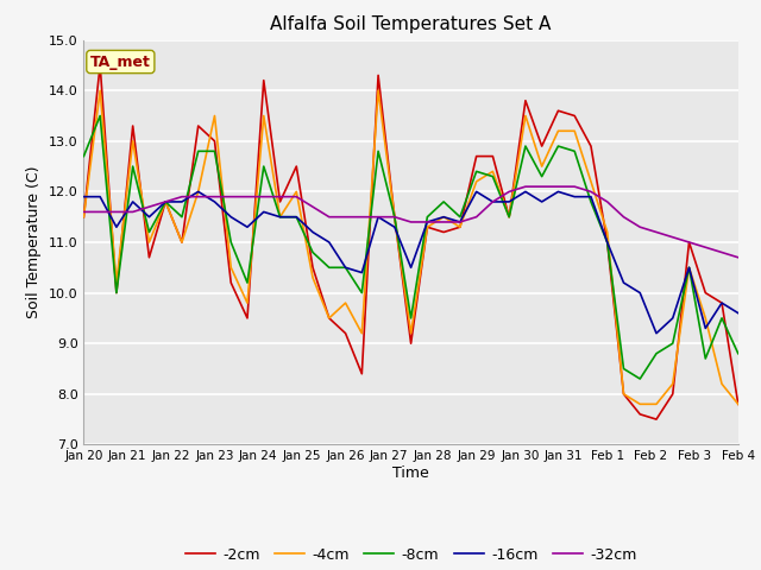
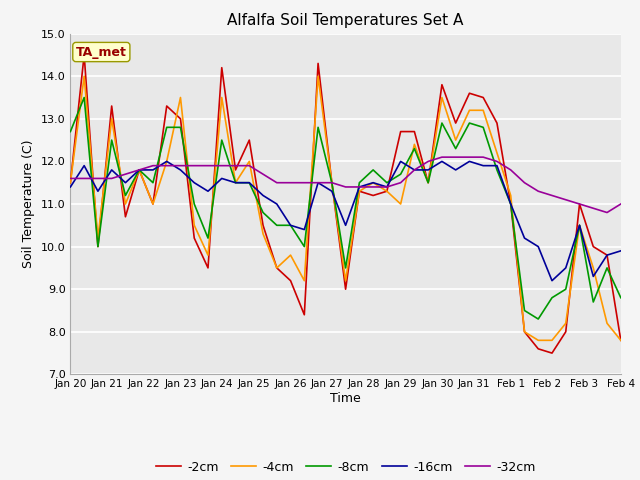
-16cm/Jan 20: 11.9 -> 11.4
-4cm/Jan 29: 12.2 -> 11.0
-8cm/Jan 29: 12.4 -> 11.7
-16cm/Feb 4: 9.6 -> 9.9
-32cm/Feb 4: 10.7 -> 11.0
